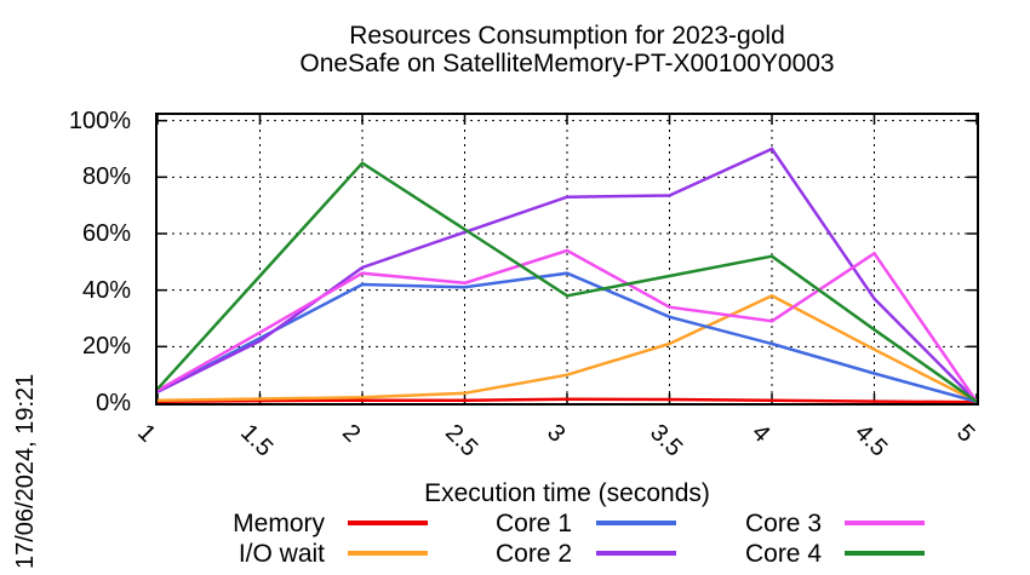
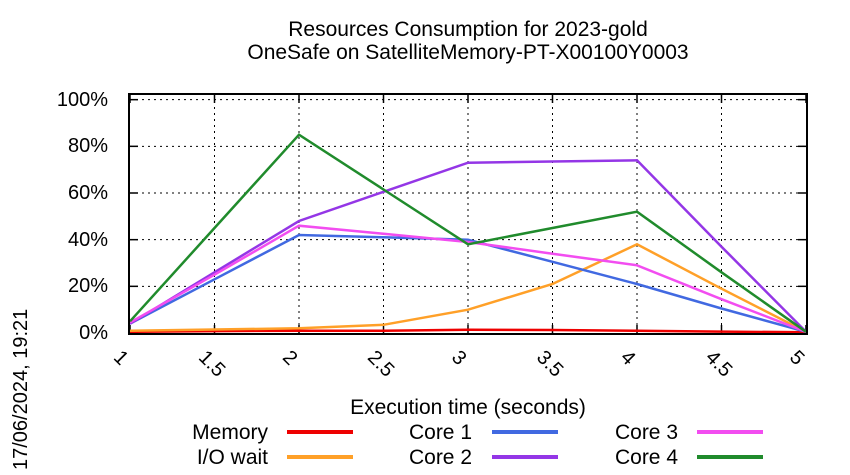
Core 2/1.5: 22% -> 26%
Core 1/3: 46% -> 40%
Core 3/3: 54% -> 39%
Core 2/4: 90% -> 74%
Core 3/4.5: 53% -> 14%
